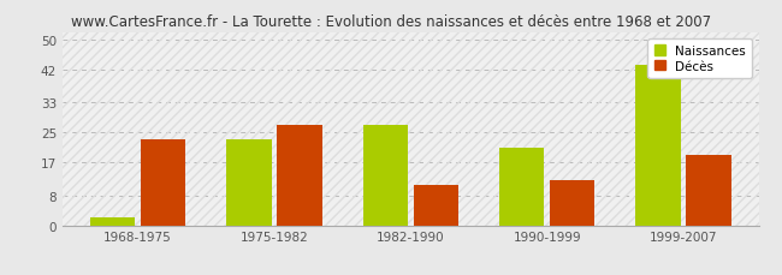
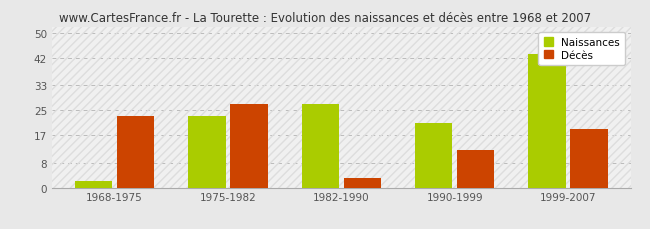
Décès/1982-1990: 11 -> 3
